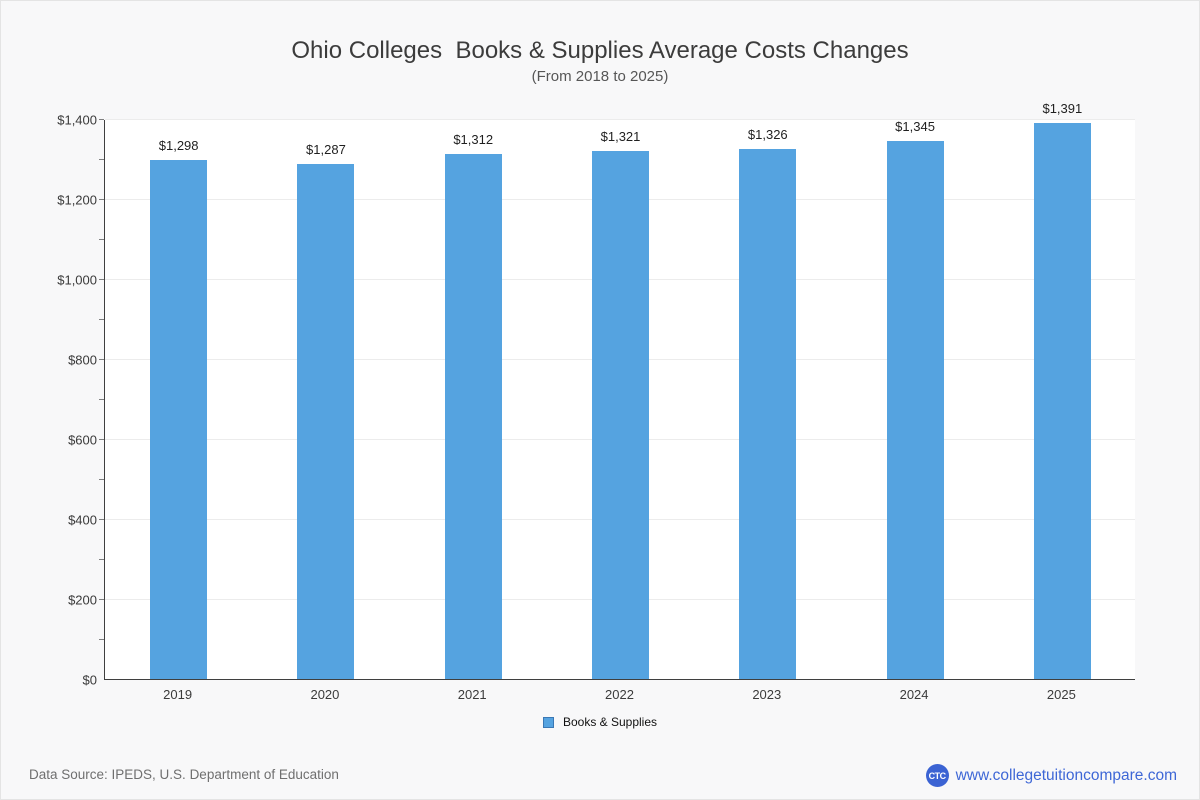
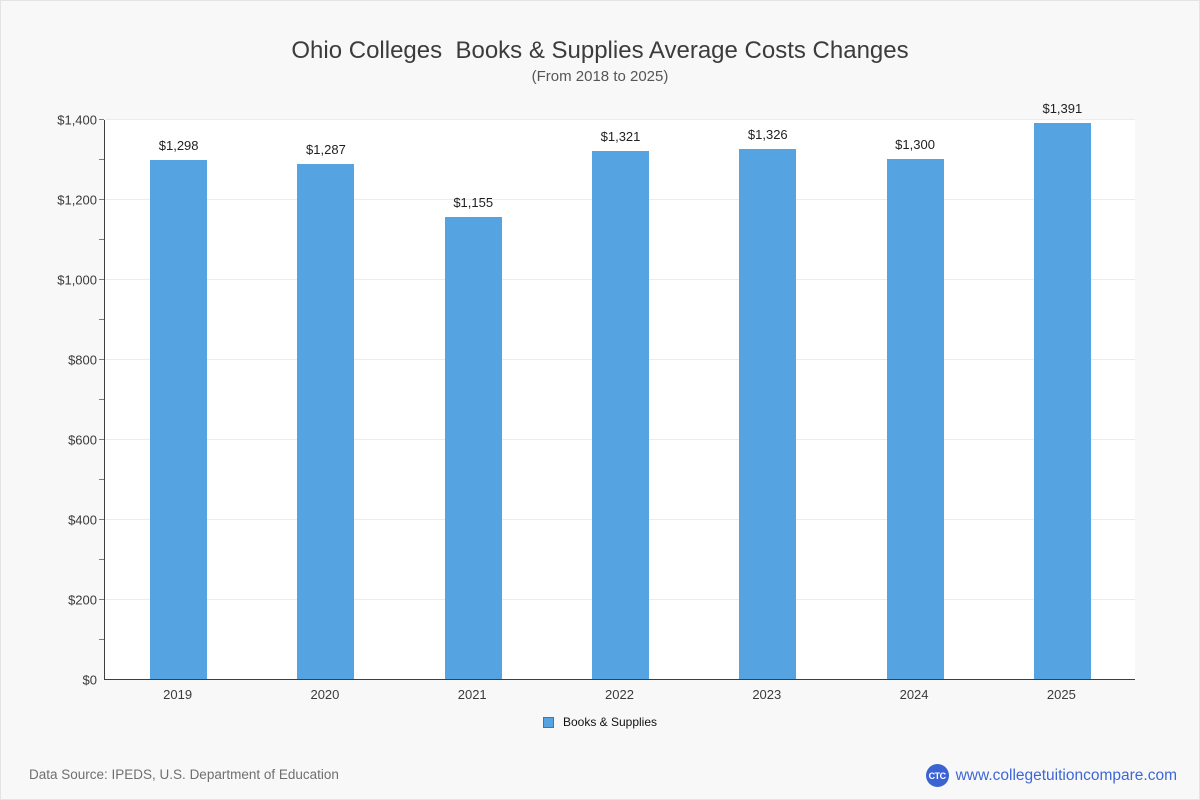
2021: $1,312 -> $1,155
2024: $1,345 -> $1,300
